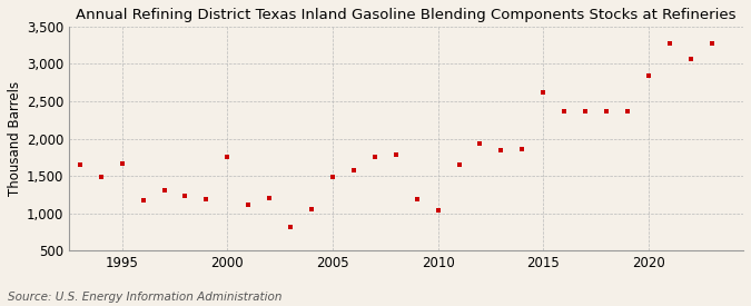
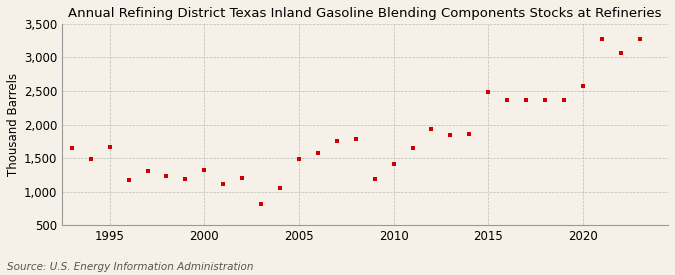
2000: 1,760 -> 1,320
2010: 1,040 -> 1,420
2015: 2,620 -> 2,480
2020: 2,840 -> 2,580
